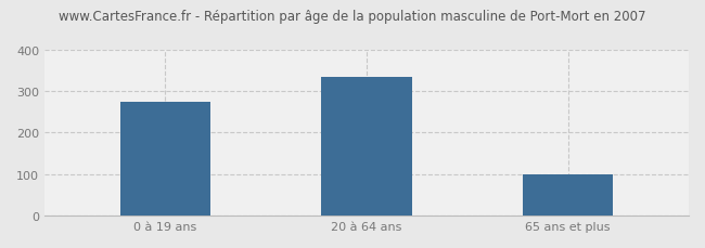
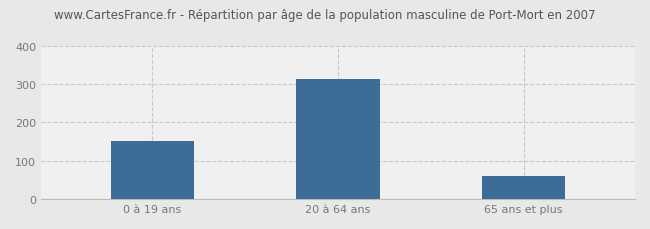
0 à 19 ans: 275 -> 152
20 à 64 ans: 335 -> 314
65 ans et plus: 100 -> 60
